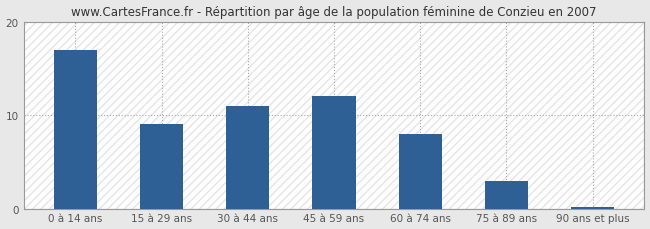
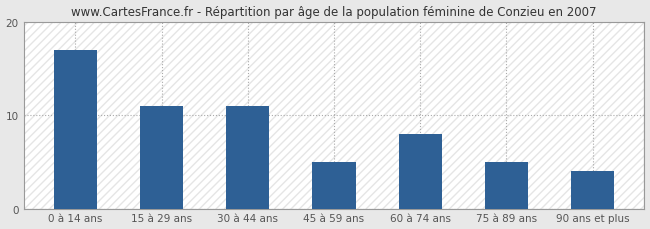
15 à 29 ans: 9.0 -> 11.0
45 à 59 ans: 12.0 -> 5.0
75 à 89 ans: 3.0 -> 5.0
90 ans et plus: 0.2 -> 4.0
